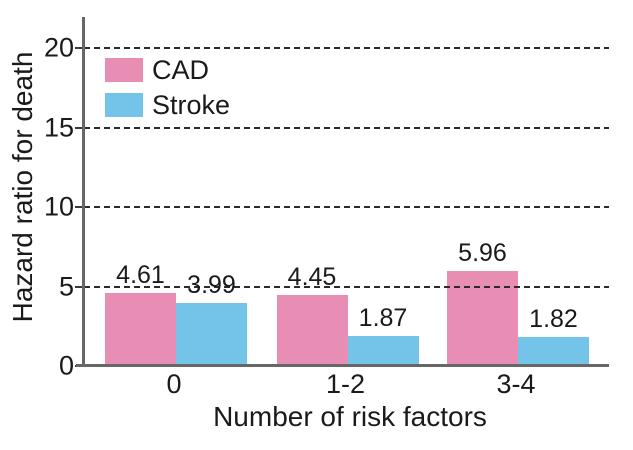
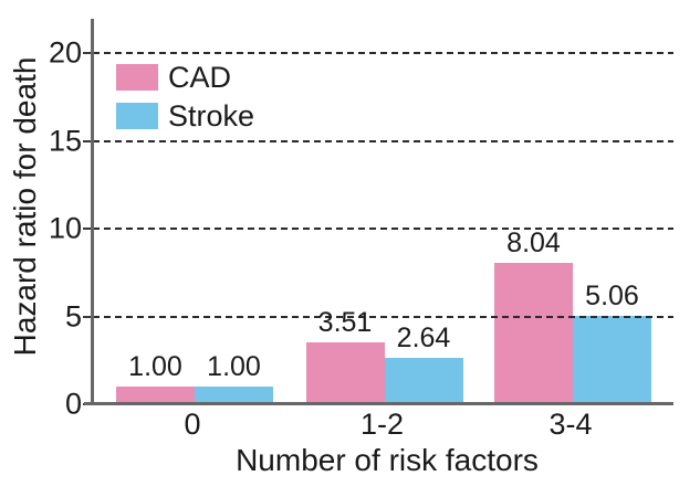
CAD/0: 4.61 -> 1.00
Stroke/0: 3.99 -> 1.00
CAD/1-2: 4.45 -> 3.51
Stroke/1-2: 1.87 -> 2.64
CAD/3-4: 5.96 -> 8.04
Stroke/3-4: 1.82 -> 5.06
